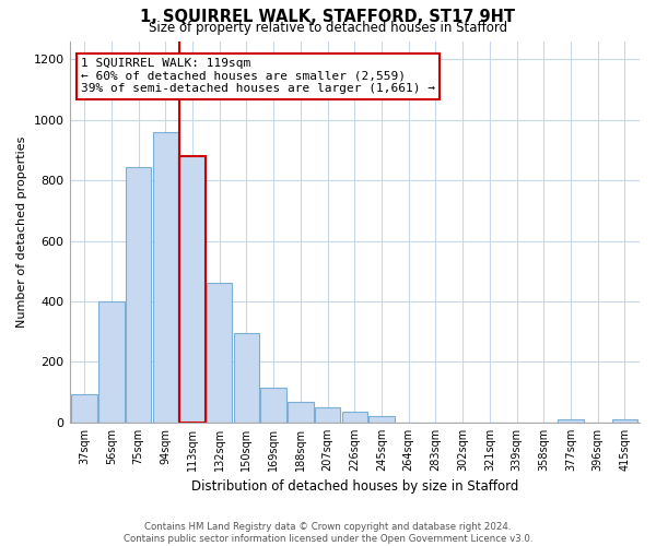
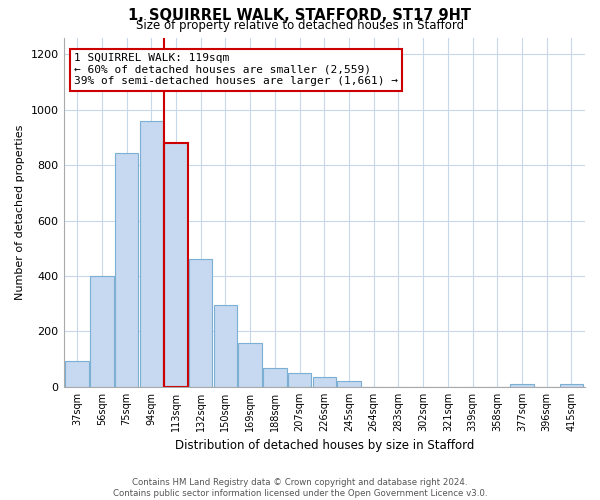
169sqm: 115 -> 160
